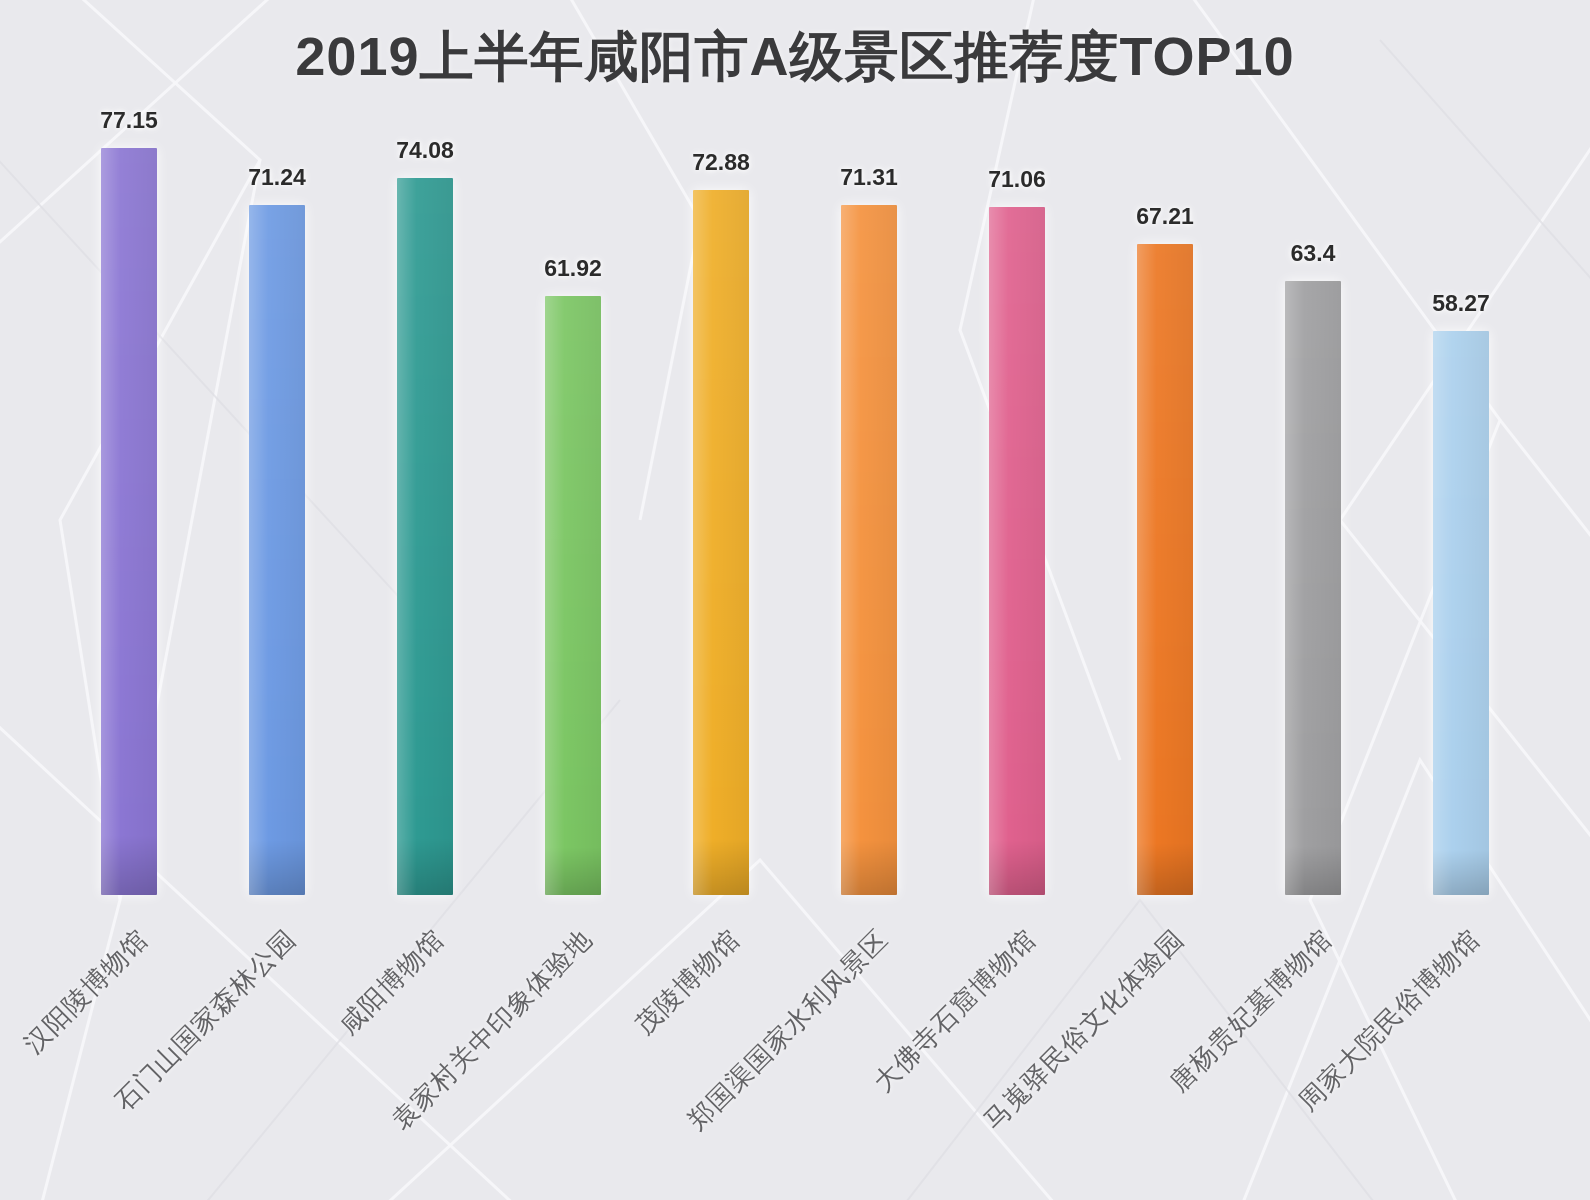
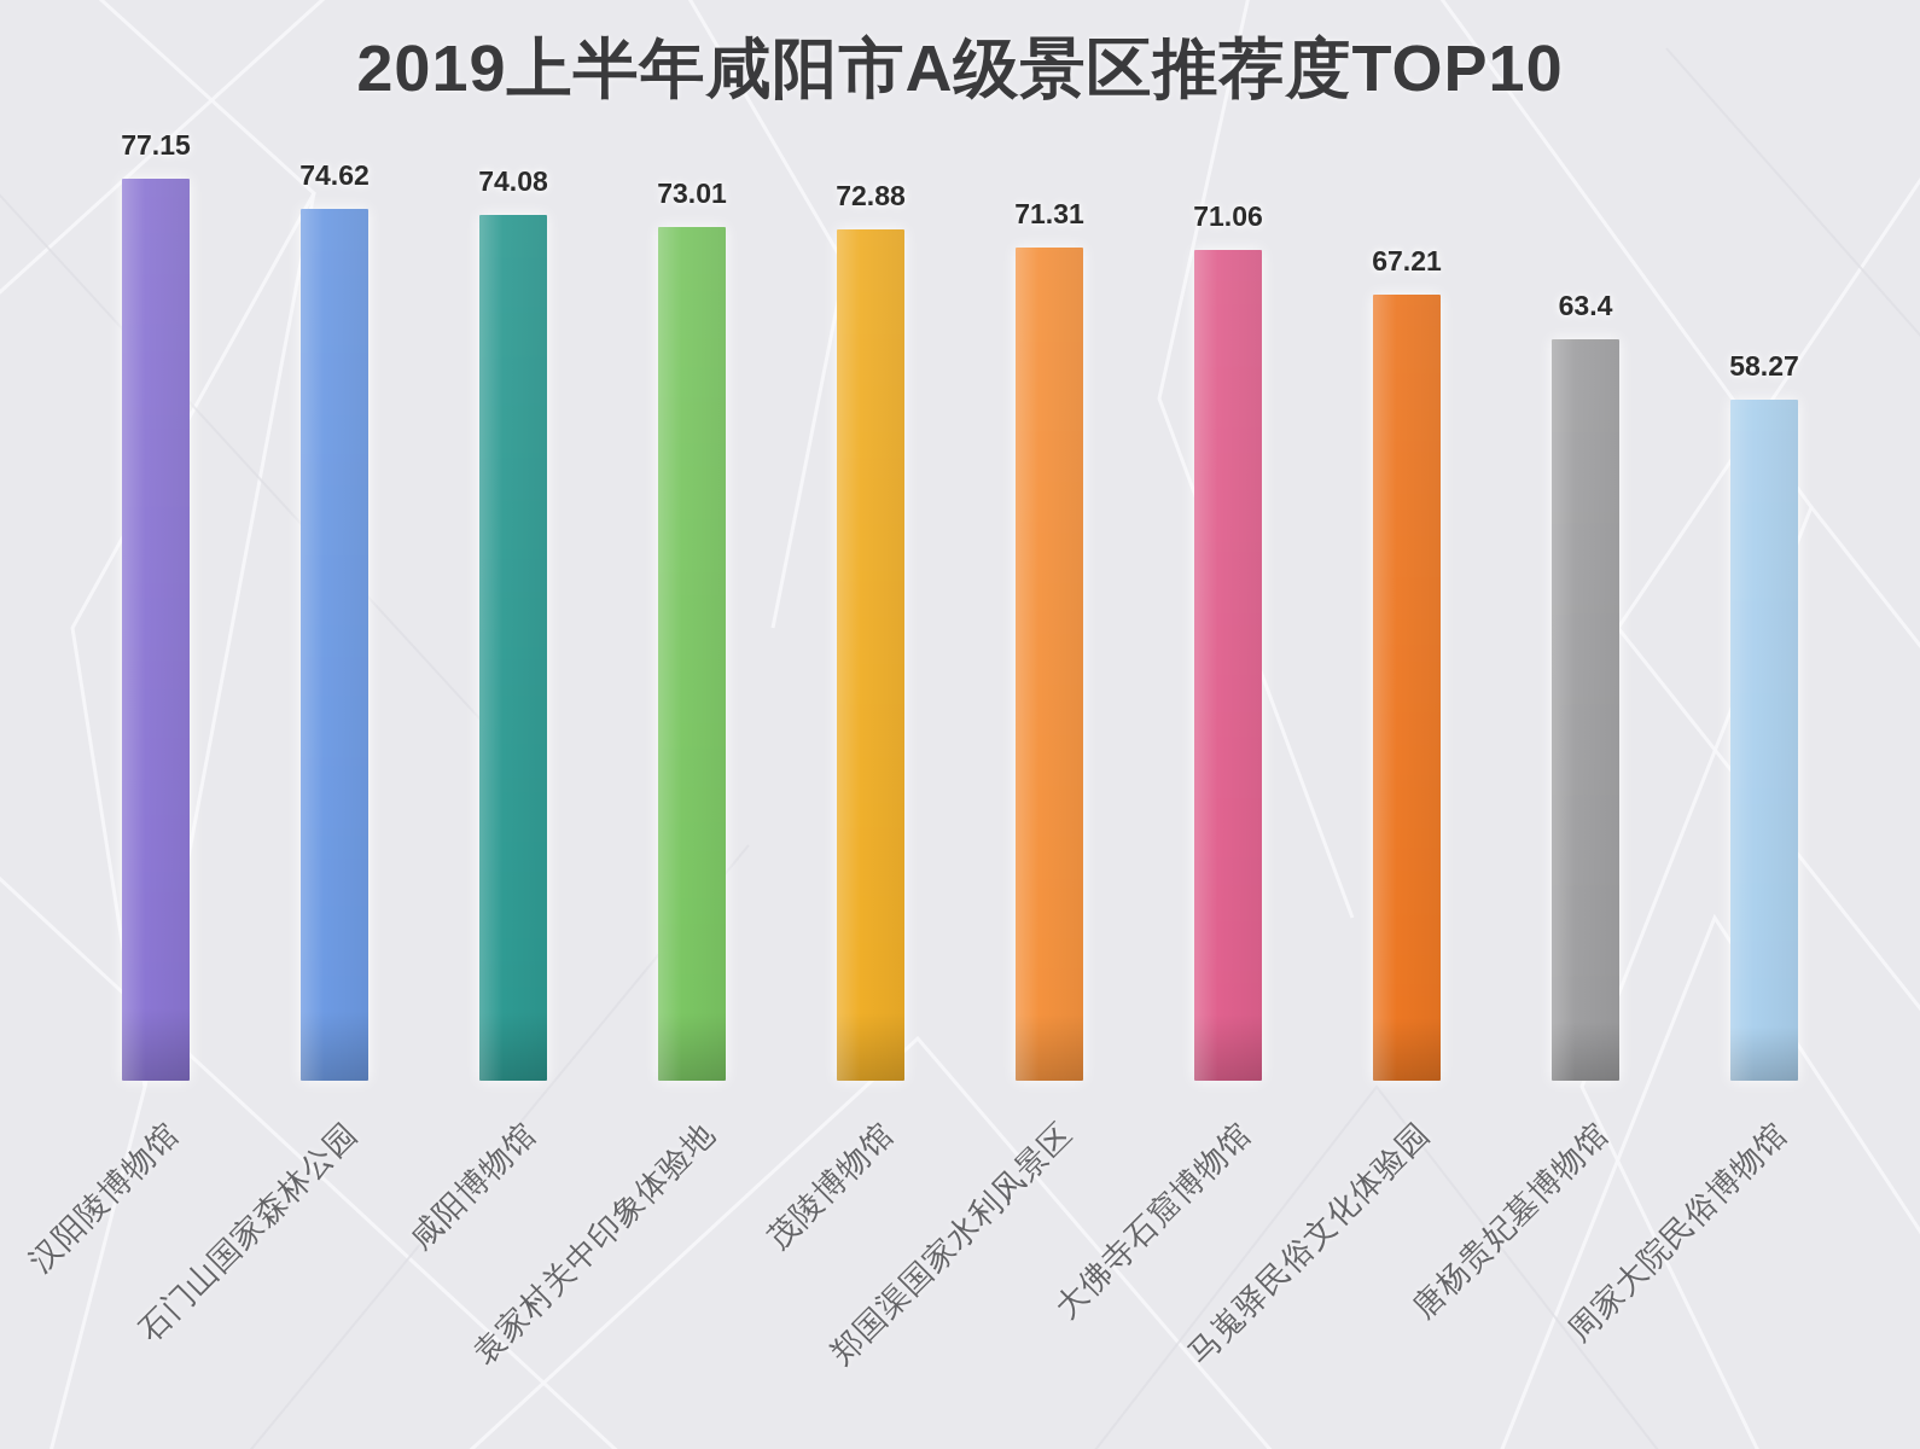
石门山国家森林公园: 71.24 -> 74.62
袁家村关中印象体验地: 61.92 -> 73.01
